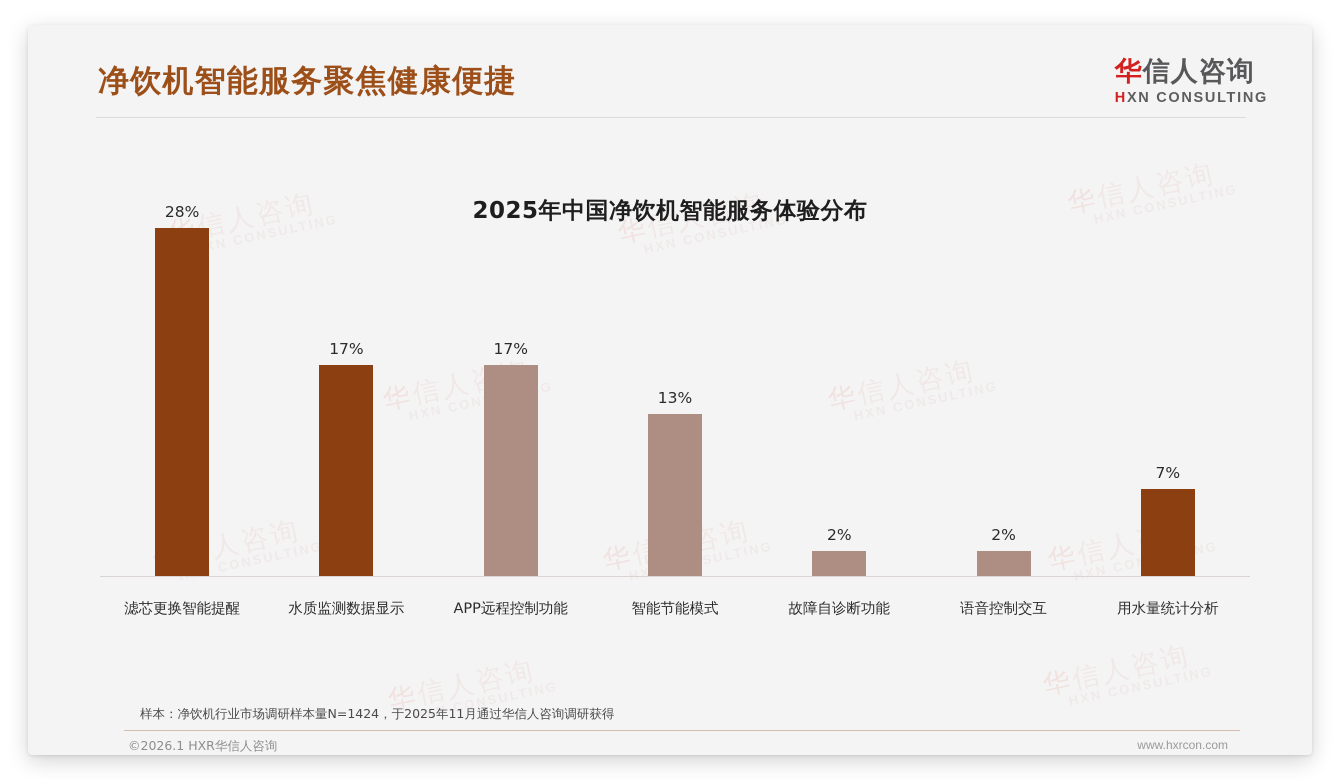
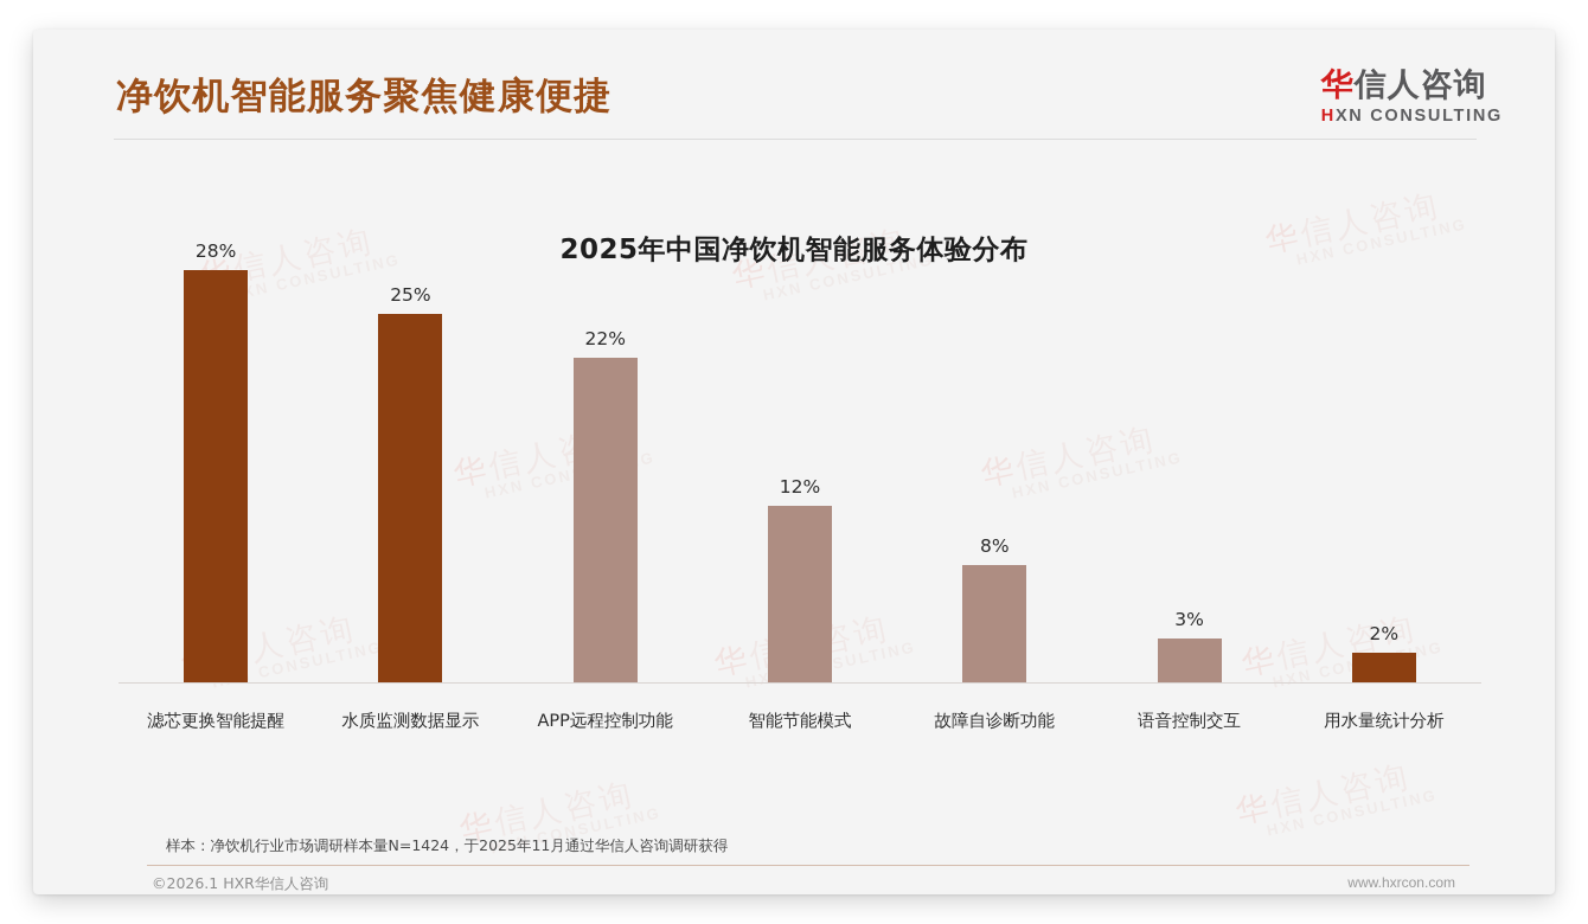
水质监测数据显示: 17% -> 25%
APP远程控制功能: 17% -> 22%
智能节能模式: 13% -> 12%
故障自诊断功能: 2% -> 8%
语音控制交互: 2% -> 3%
用水量统计分析: 7% -> 2%
